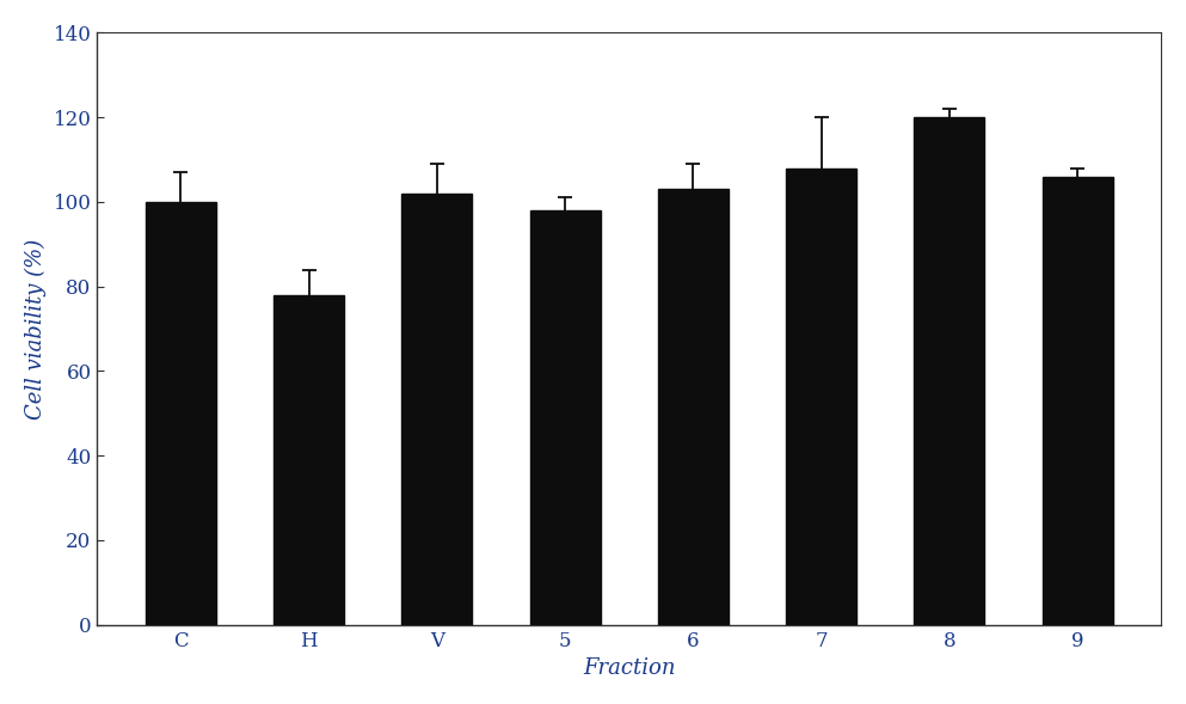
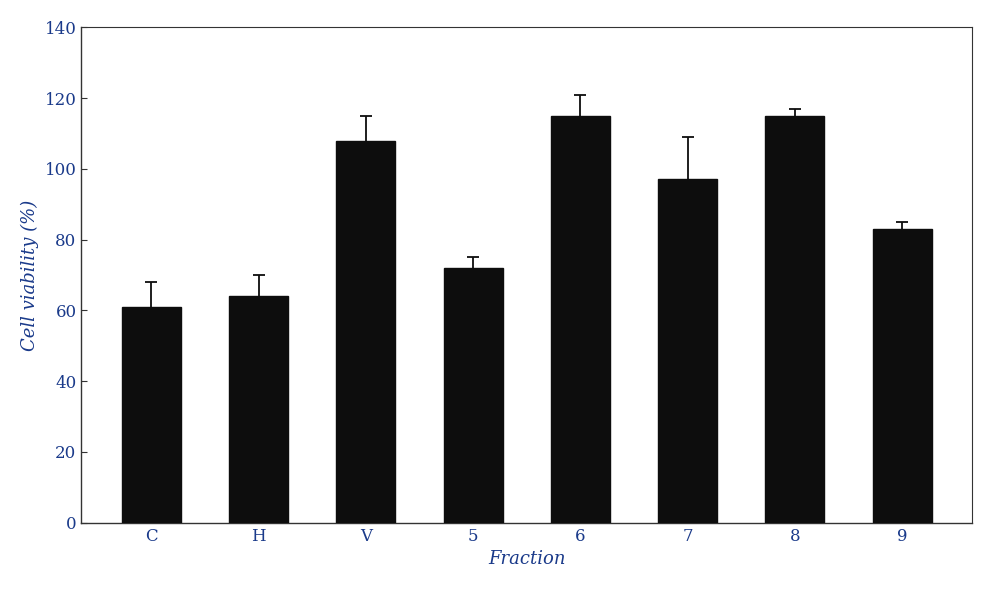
C: 100 -> 61
H: 78 -> 64
V: 102 -> 108
5: 98 -> 72
6: 103 -> 115
7: 108 -> 97
8: 120 -> 115
9: 106 -> 83
